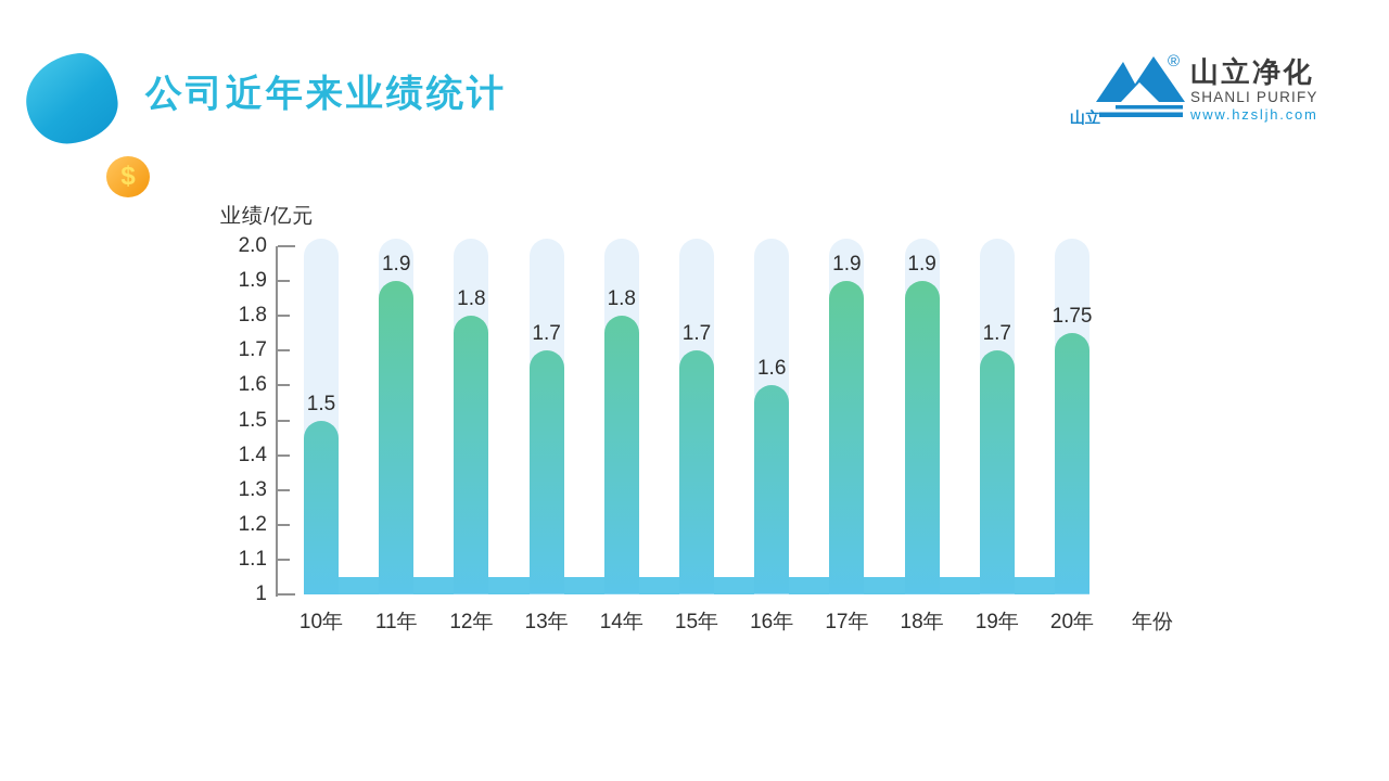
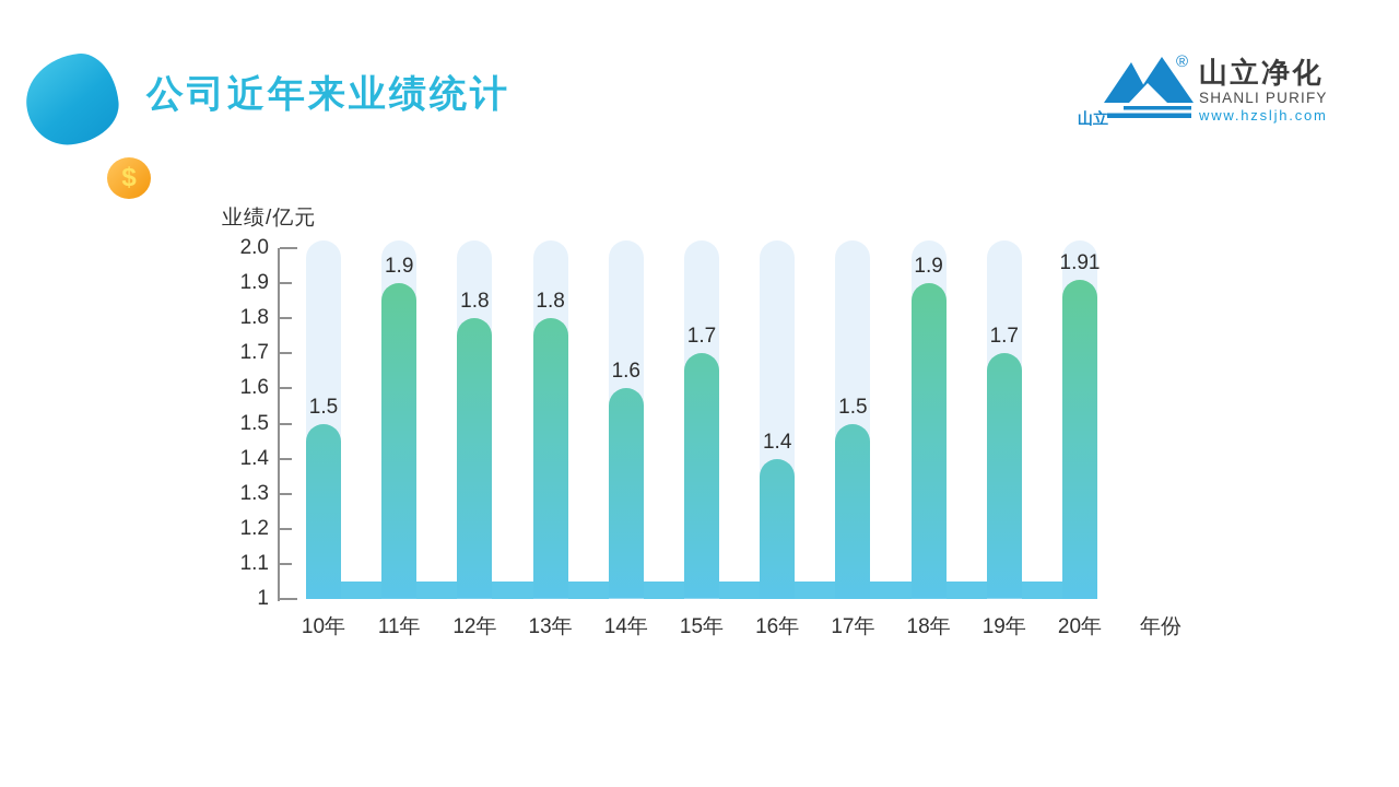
13年: 1.7 -> 1.8
14年: 1.8 -> 1.6
16年: 1.6 -> 1.4
17年: 1.9 -> 1.5
20年: 1.75 -> 1.91
